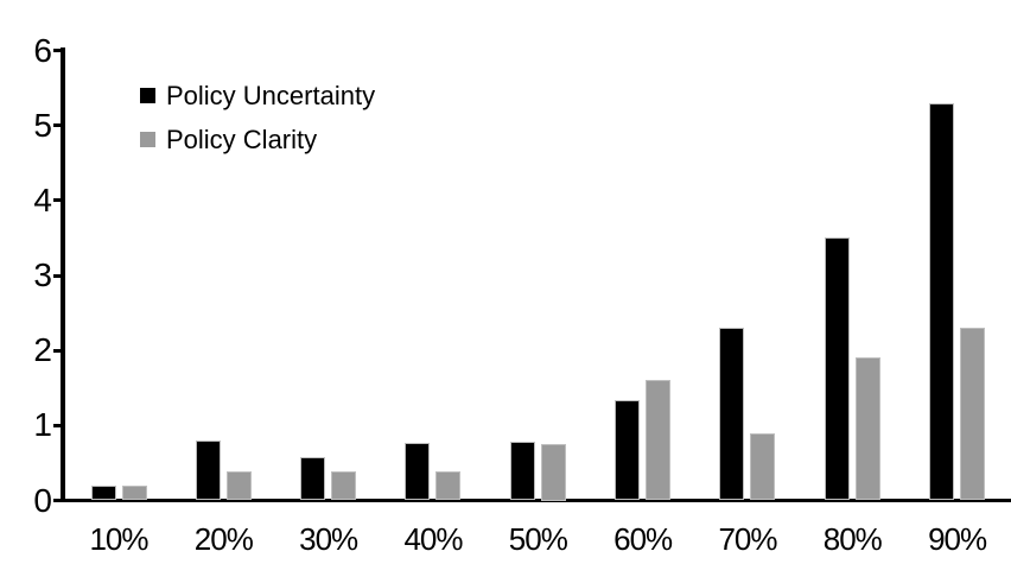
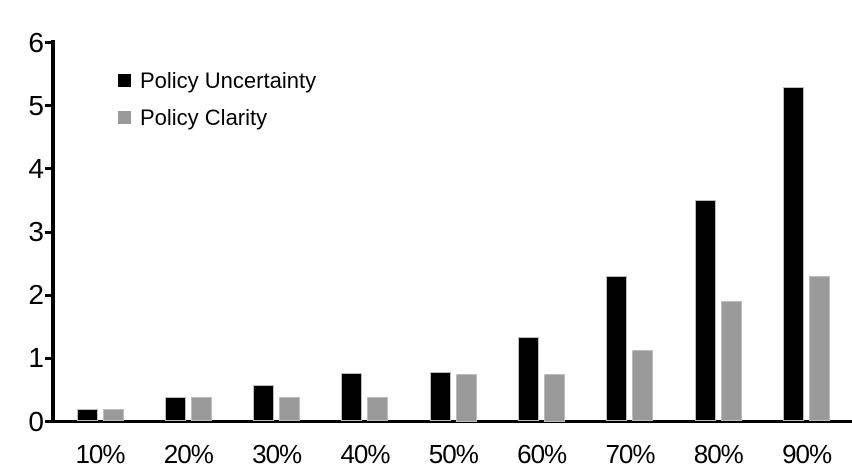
Policy Uncertainty/20%: 0.8 -> 0.4
Policy Clarity/60%: 1.6 -> 0.8
Policy Clarity/70%: 0.9 -> 1.1
